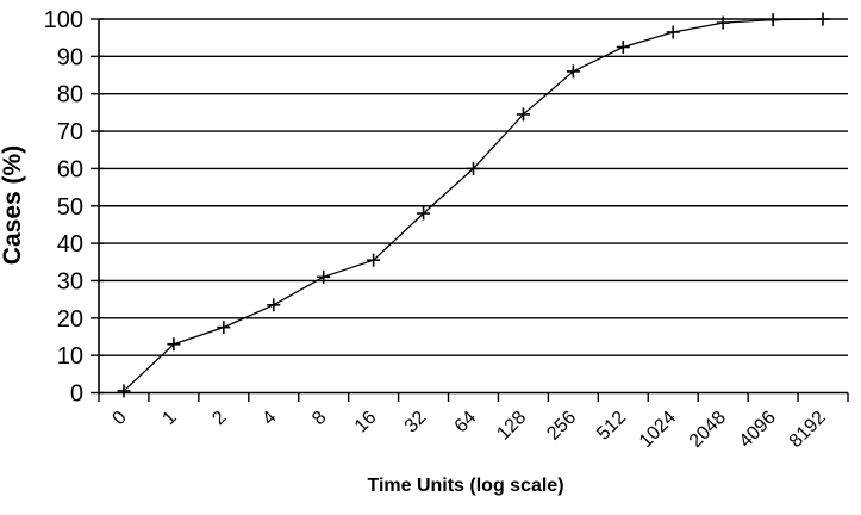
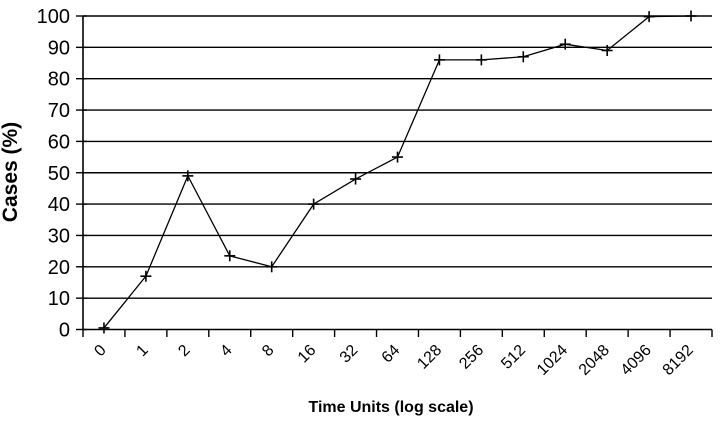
1: 13 -> 17
2: 18 -> 49
8: 31 -> 20
16: 36 -> 40
64: 60 -> 55
128: 74 -> 86
512: 92 -> 87
1024: 96 -> 91
2048: 99 -> 89
